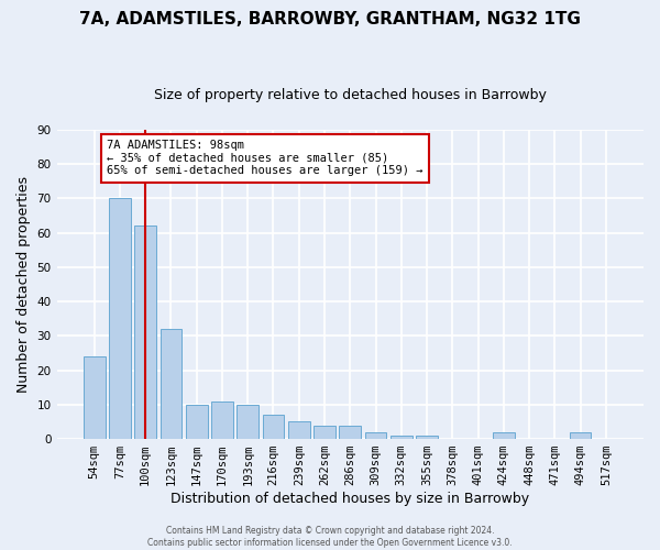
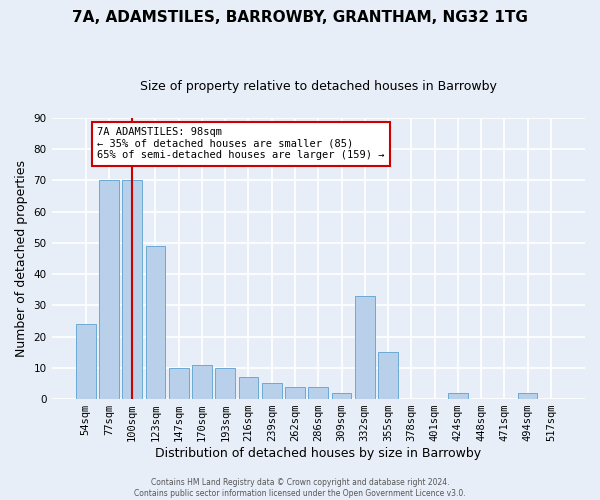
100sqm: 62 -> 70
123sqm: 32 -> 49
332sqm: 1 -> 33
355sqm: 1 -> 15
